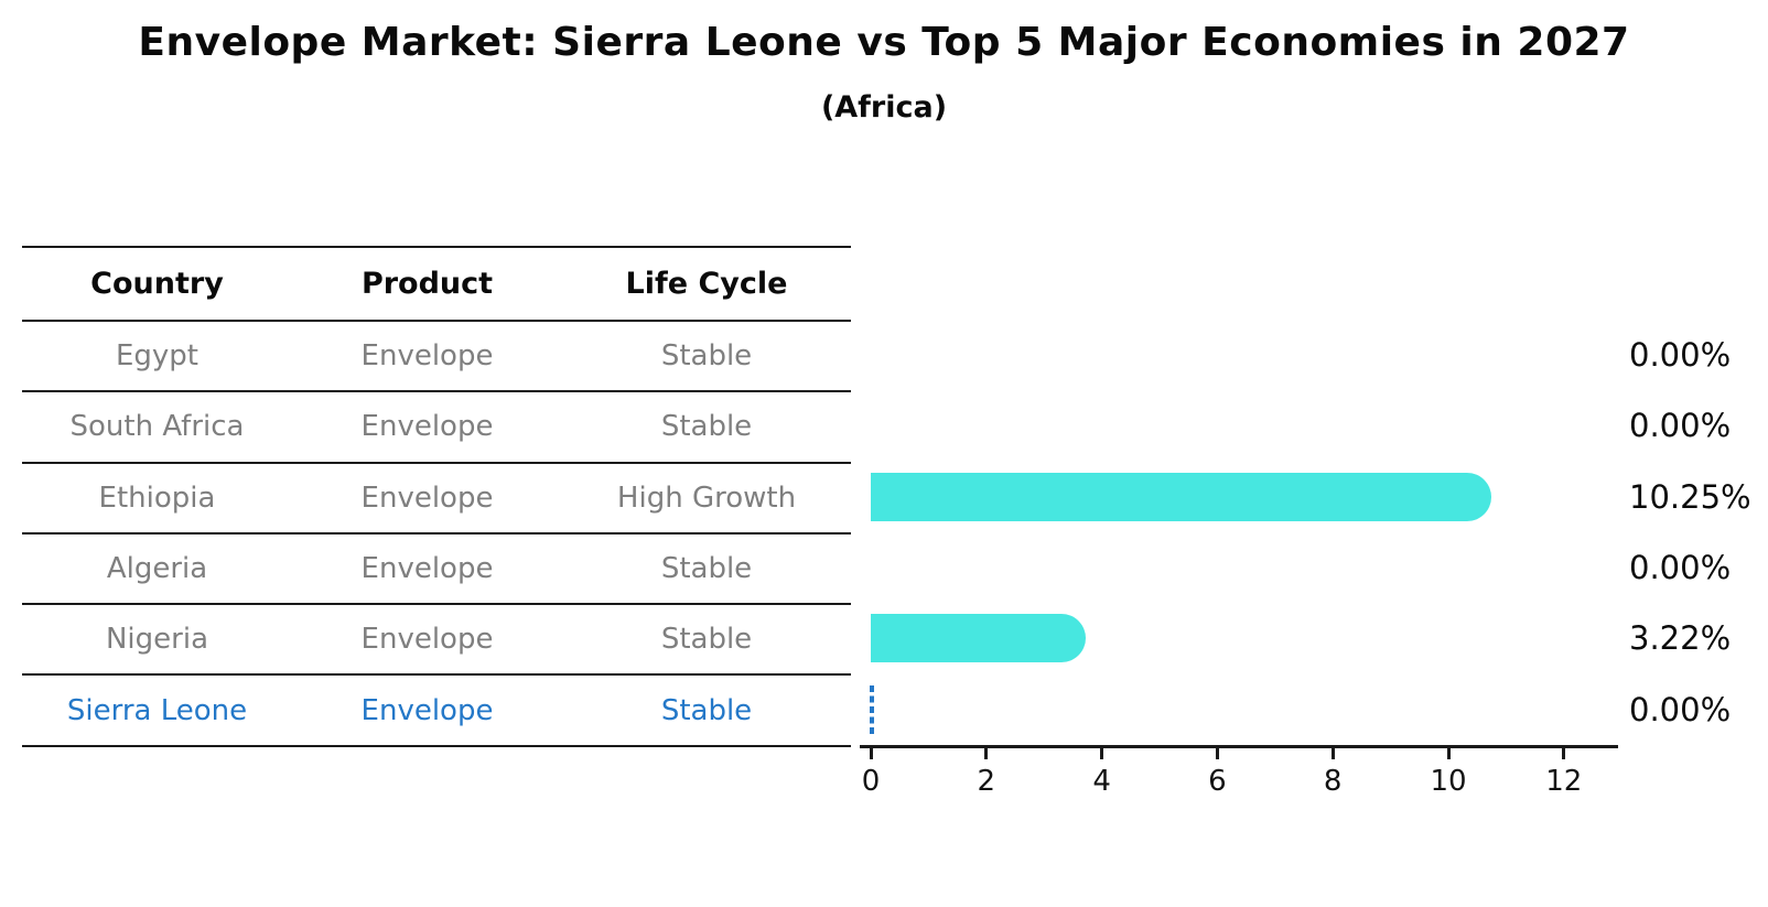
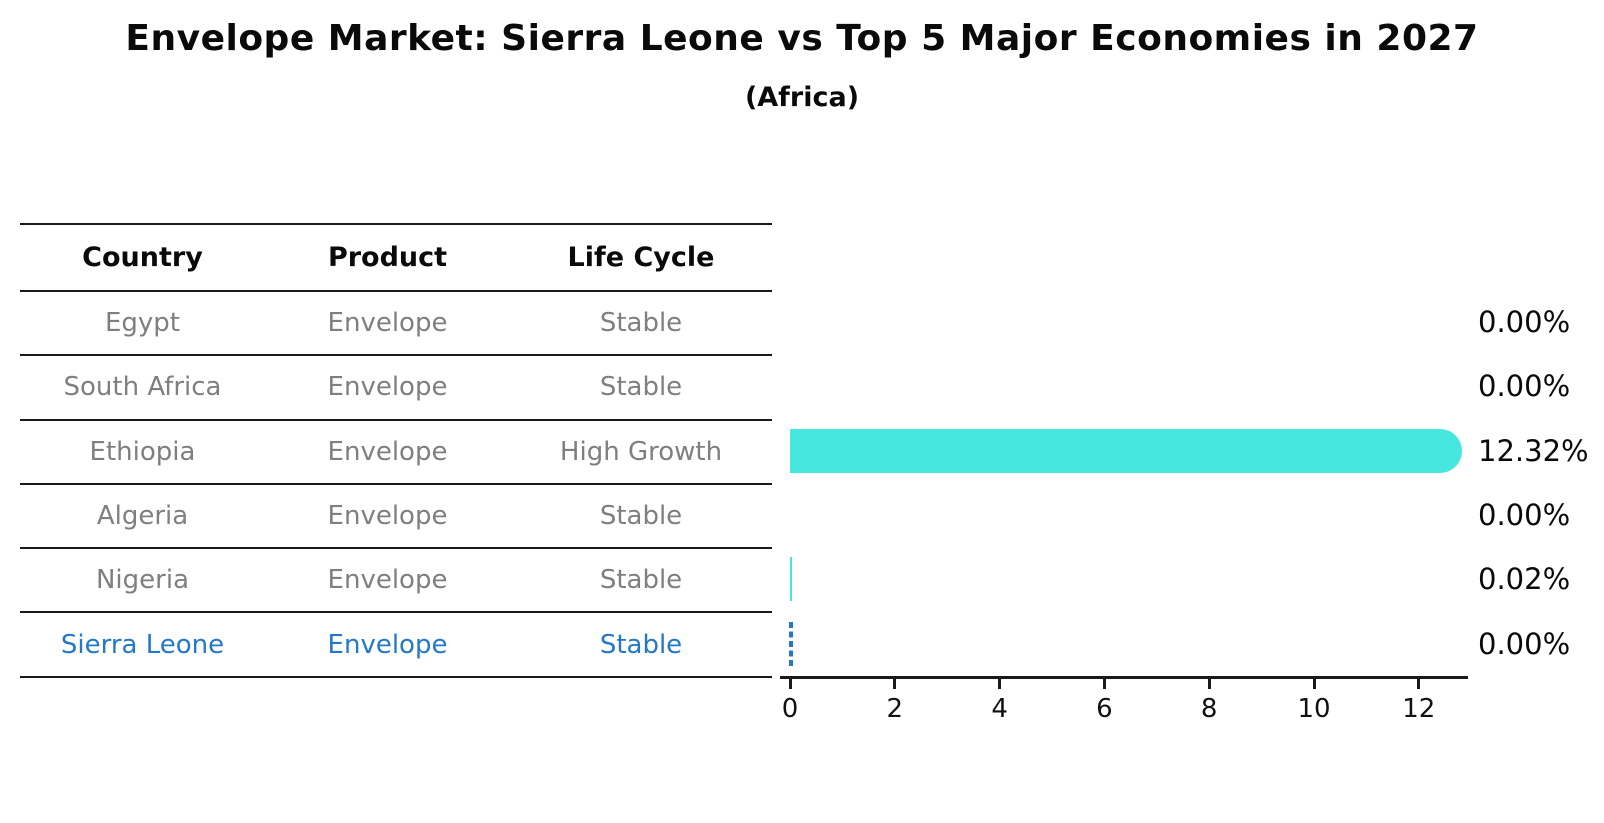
Ethiopia: 10.25% -> 12.32%
Nigeria: 3.22% -> 0.02%
